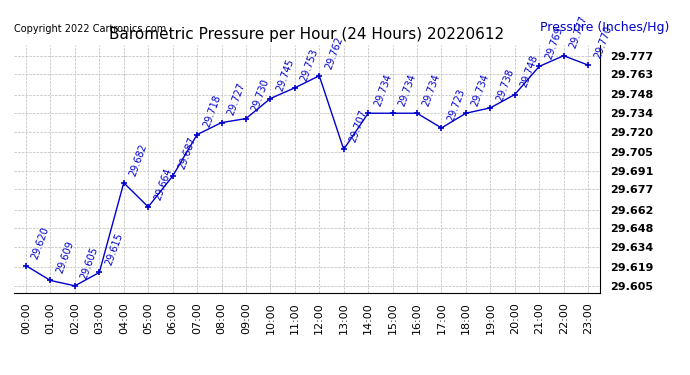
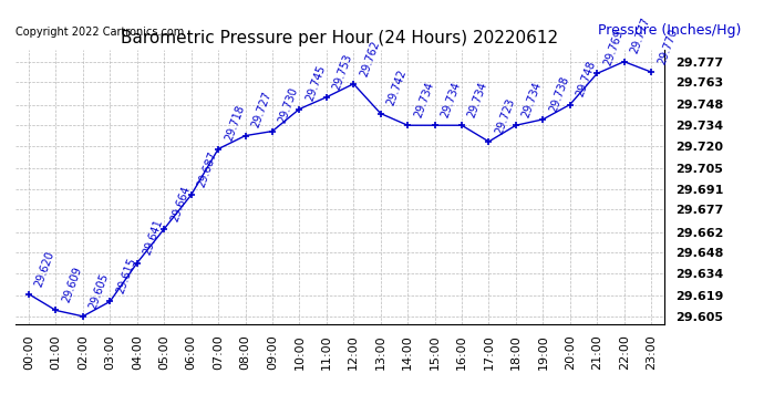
04:00: 29.682 -> 29.641
13:00: 29.707 -> 29.742
